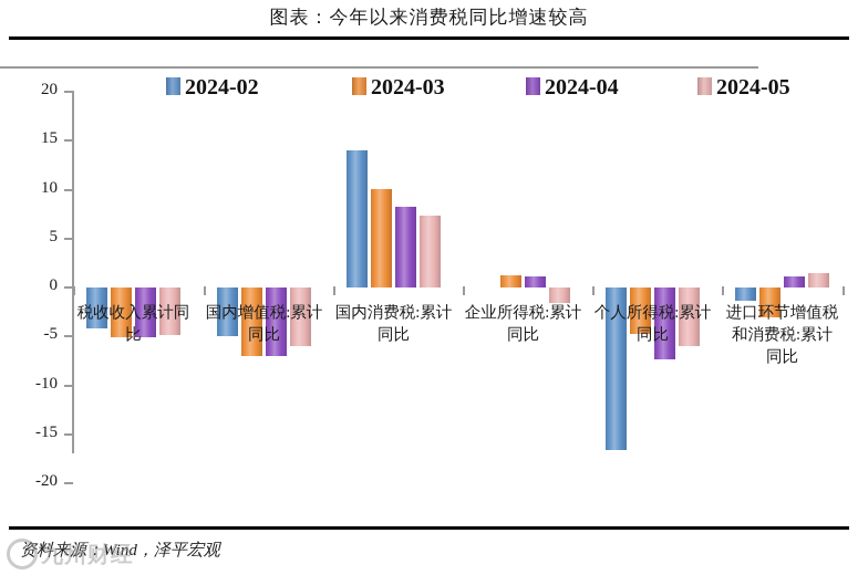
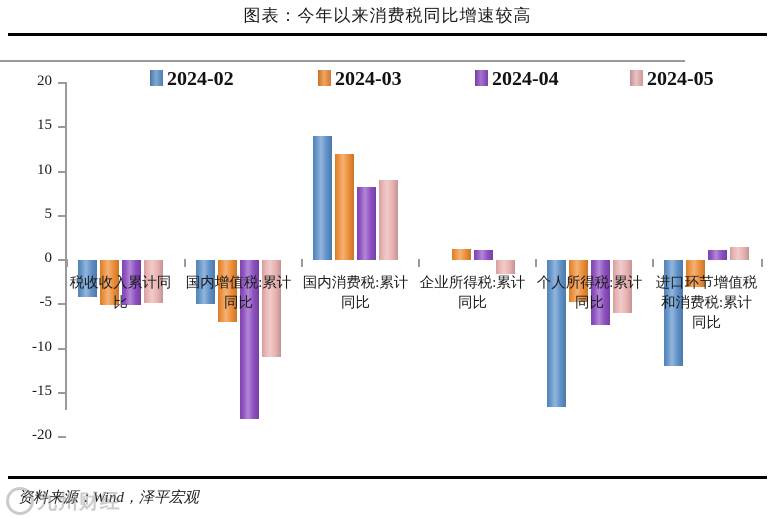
2024-04/国内增值税:累计同比: -7 -> -18
2024-05/国内增值税:累计同比: -6 -> -11
2024-03/国内消费税:累计同比: 10 -> 12
2024-05/国内消费税:累计同比: 7 -> 9
2024-02/进口环节增值税和消费税:累计同比: -1 -> -12
